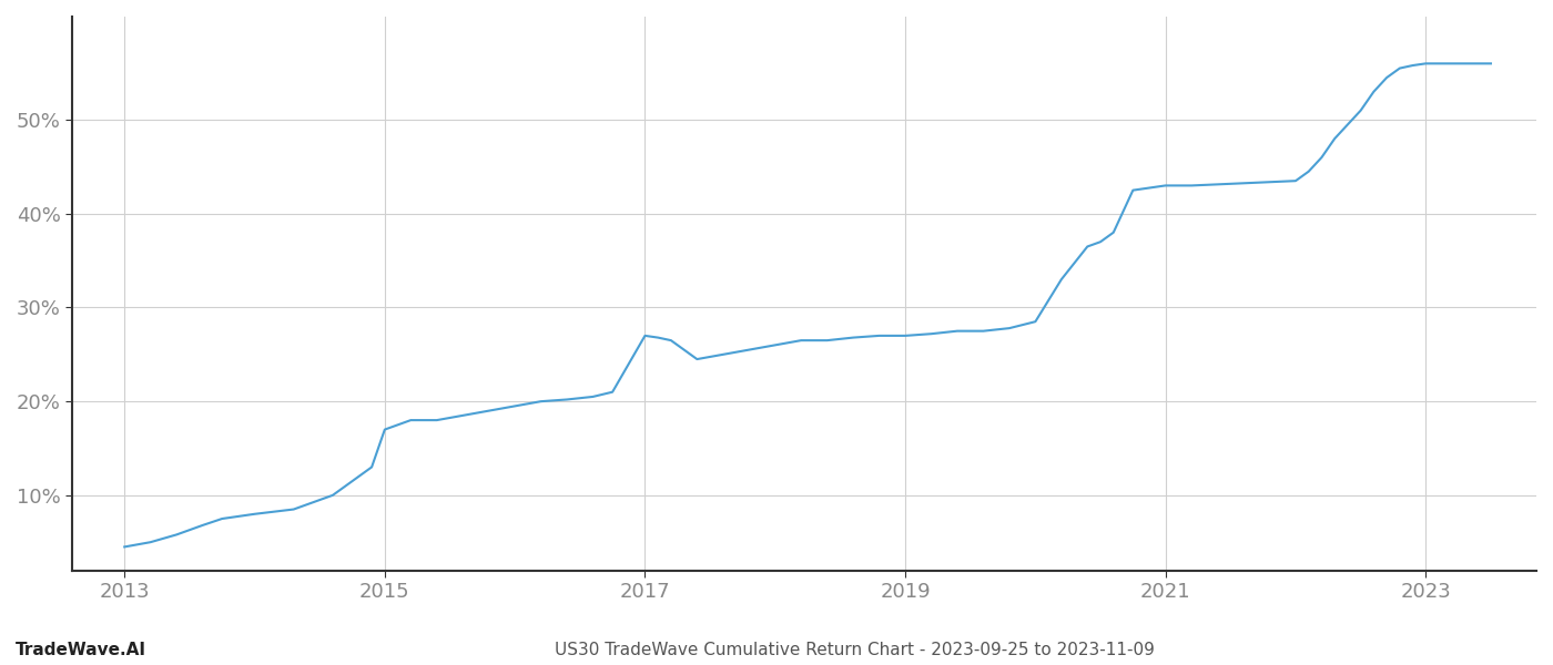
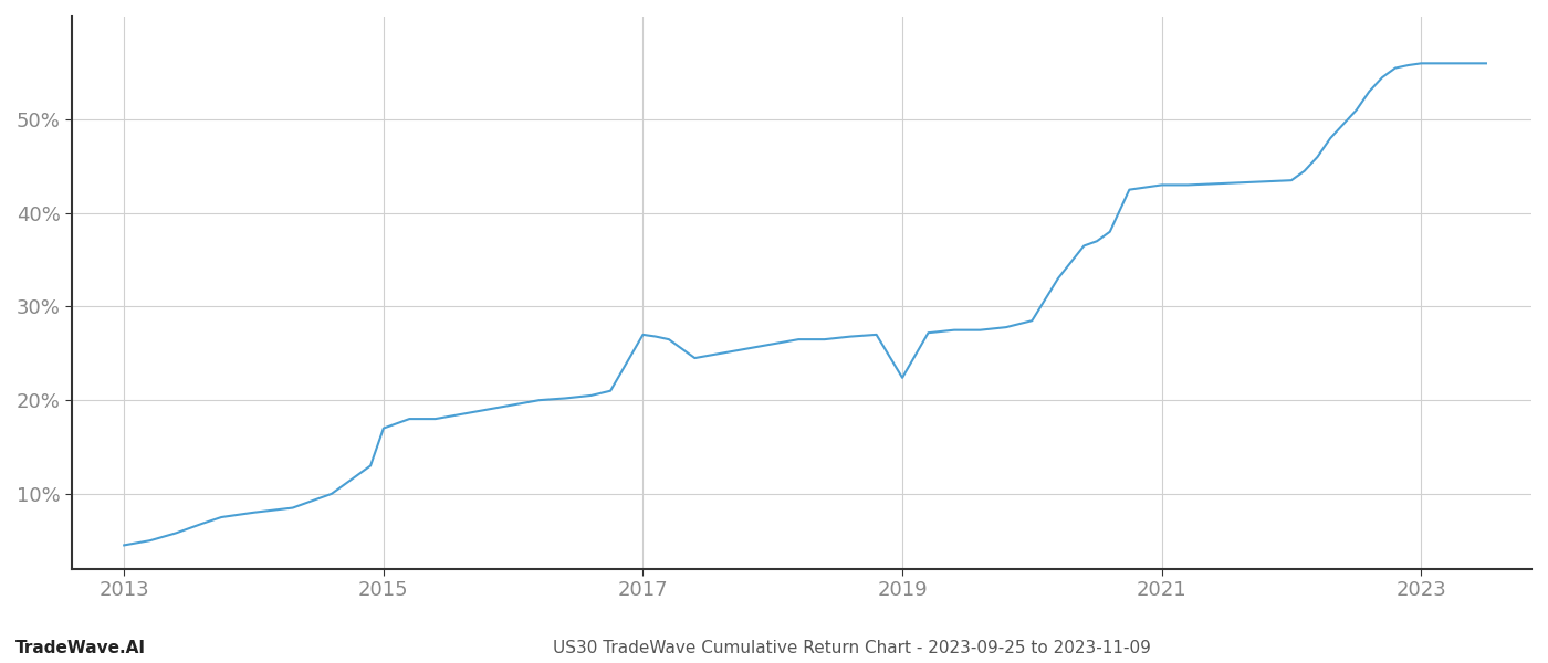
2019: 27.0% -> 22.4%
